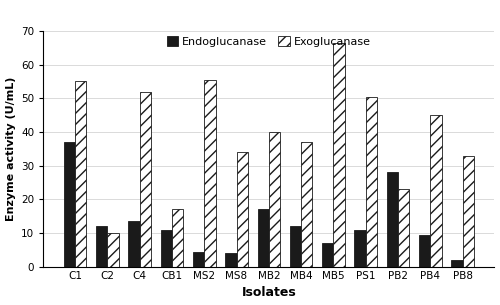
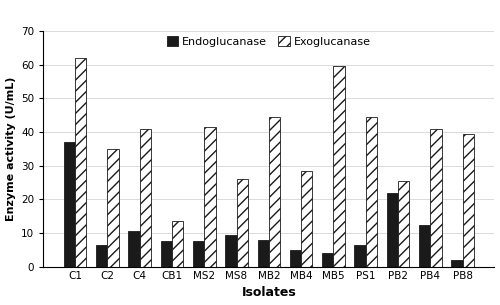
Exoglucanase/C1: 55.0 -> 62.0
Endoglucanase/C2: 12.0 -> 6.5
Exoglucanase/C2: 10.0 -> 35.0
Endoglucanase/C4: 13.5 -> 10.5
Exoglucanase/C4: 52.0 -> 41.0
Endoglucanase/CB1: 11.0 -> 7.5
Exoglucanase/CB1: 17.0 -> 13.5
Endoglucanase/MS2: 4.5 -> 7.5
Exoglucanase/MS2: 55.5 -> 41.5
Endoglucanase/MS8: 4.0 -> 9.5
Exoglucanase/MS8: 34.0 -> 26.0
Endoglucanase/MB2: 17.0 -> 8.0
Exoglucanase/MB2: 40.0 -> 44.5
Endoglucanase/MB4: 12.0 -> 5.0
Exoglucanase/MB4: 37.0 -> 28.5
Endoglucanase/MB5: 7.0 -> 4.0
Exoglucanase/MB5: 66.5 -> 59.5
Endoglucanase/PS1: 11.0 -> 6.5
Exoglucanase/PS1: 50.5 -> 44.5
Endoglucanase/PB2: 28.0 -> 22.0
Exoglucanase/PB2: 23.0 -> 25.5
Endoglucanase/PB4: 9.5 -> 12.5
Exoglucanase/PB4: 45.0 -> 41.0
Exoglucanase/PB8: 33.0 -> 39.5
